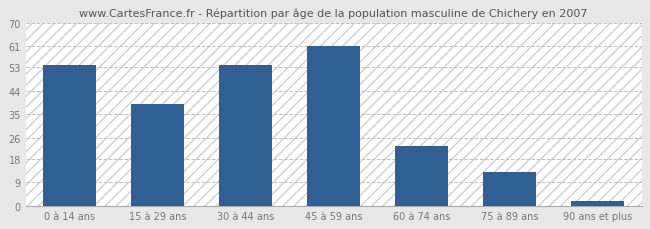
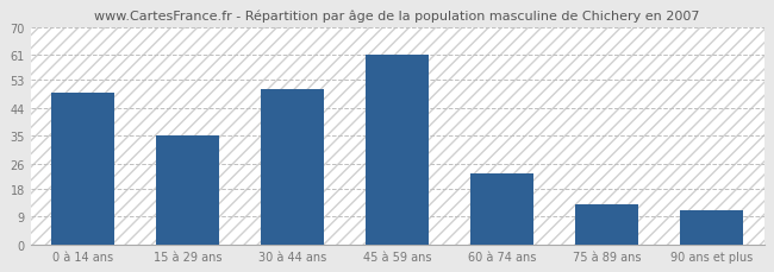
0 à 14 ans: 54 -> 49
15 à 29 ans: 39 -> 35
30 à 44 ans: 54 -> 50
90 ans et plus: 2 -> 11
